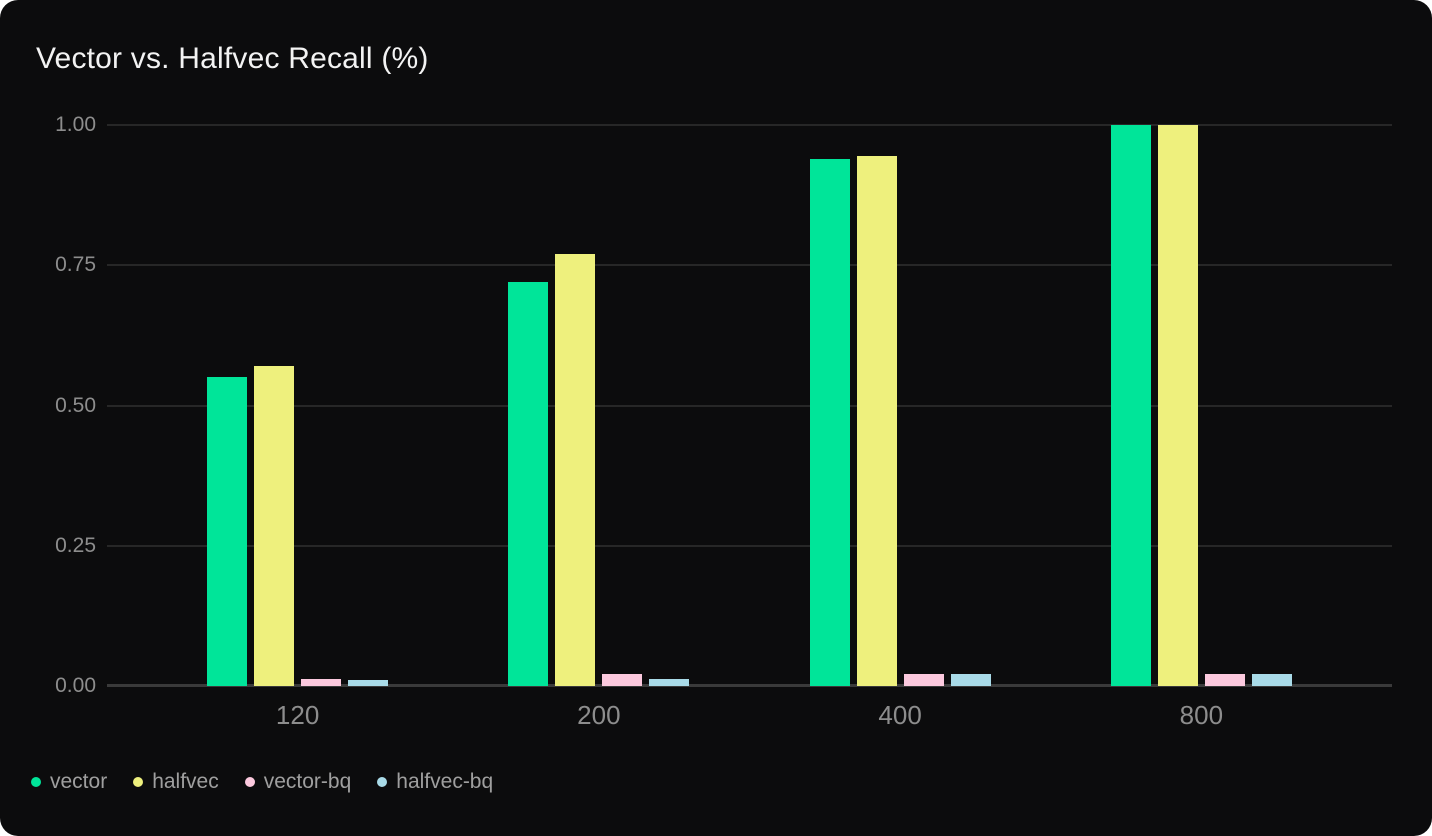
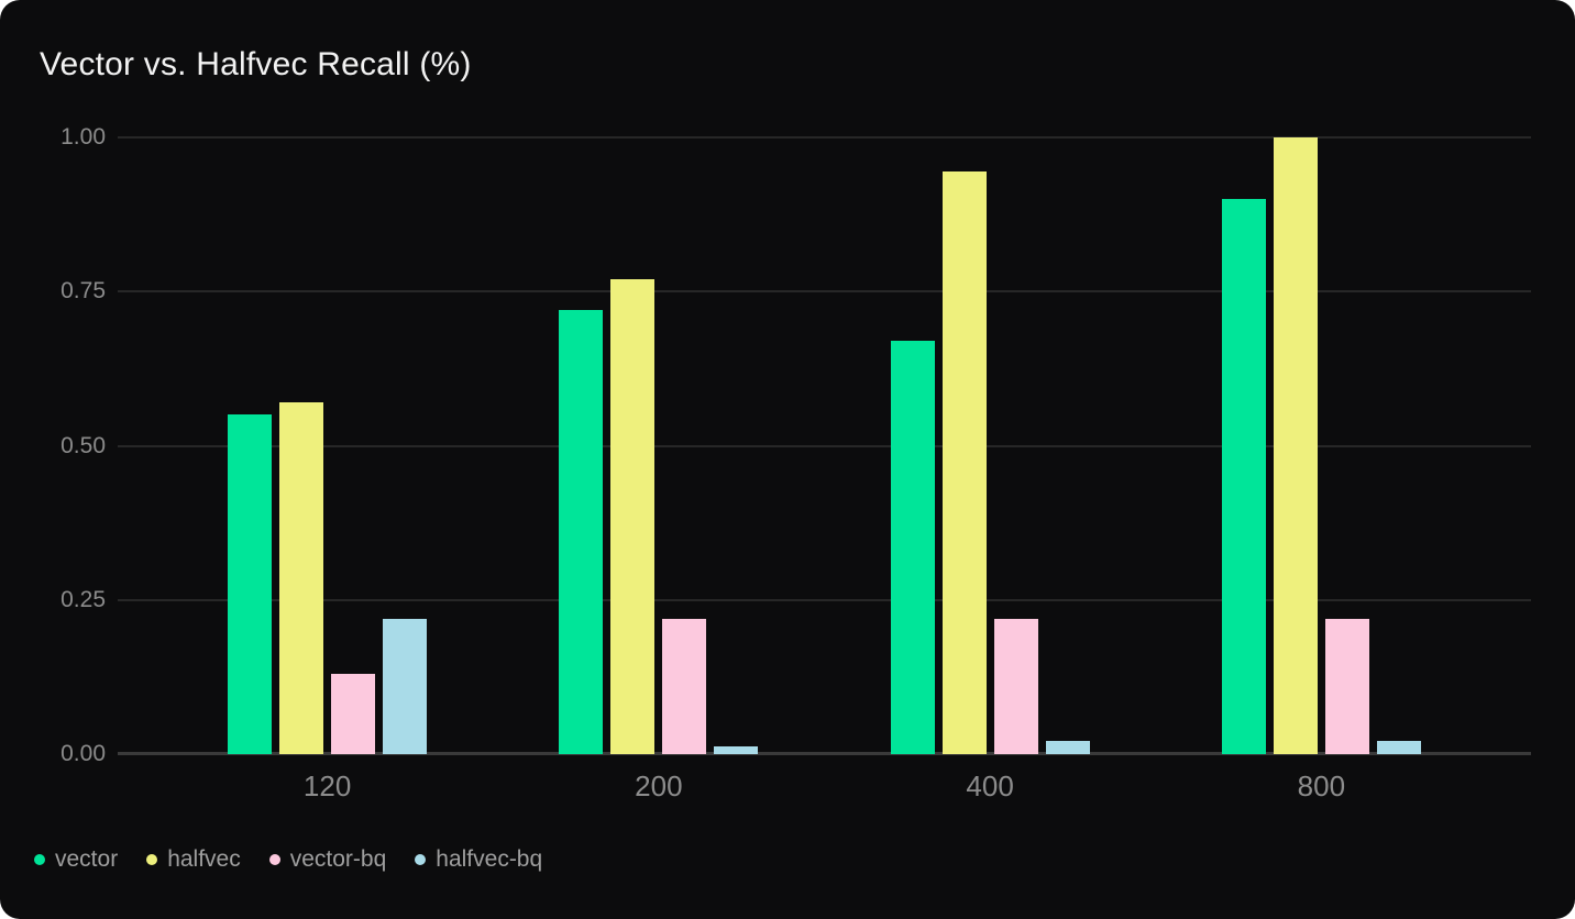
vector-bq/120: 0.01 -> 0.13
halfvec-bq/120: 0.01 -> 0.22
vector-bq/200: 0.02 -> 0.22
vector/400: 0.94 -> 0.67
vector-bq/400: 0.02 -> 0.22
vector/800: 1.00 -> 0.90
vector-bq/800: 0.02 -> 0.22
